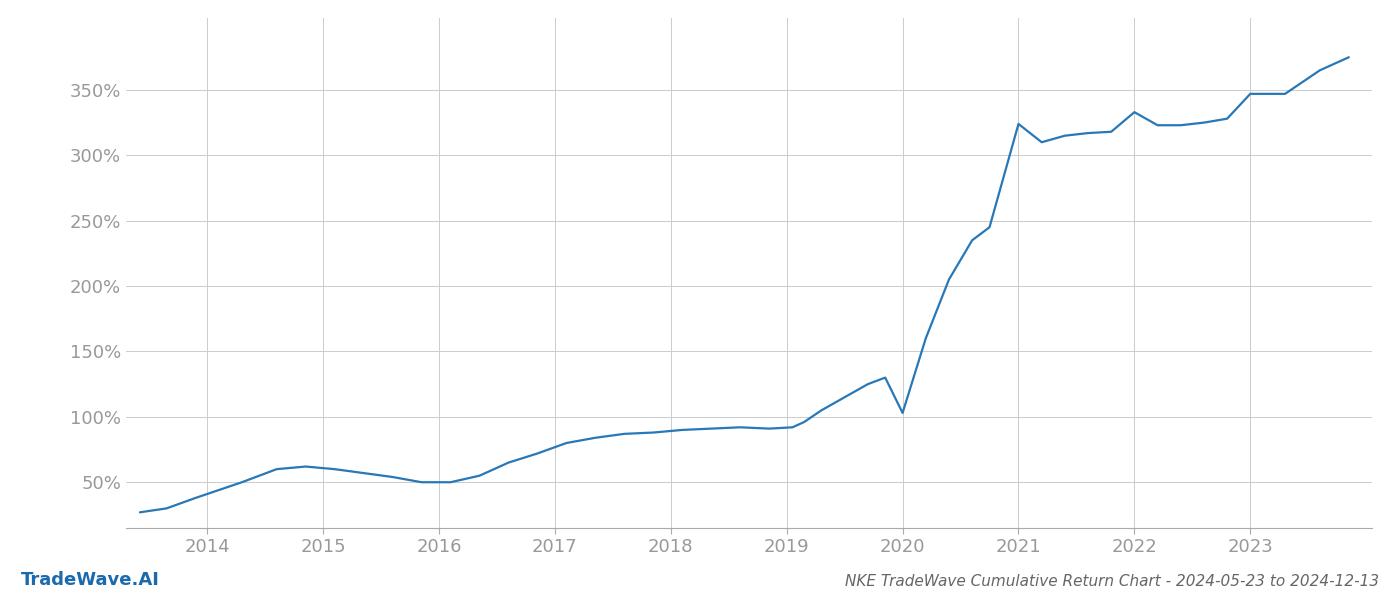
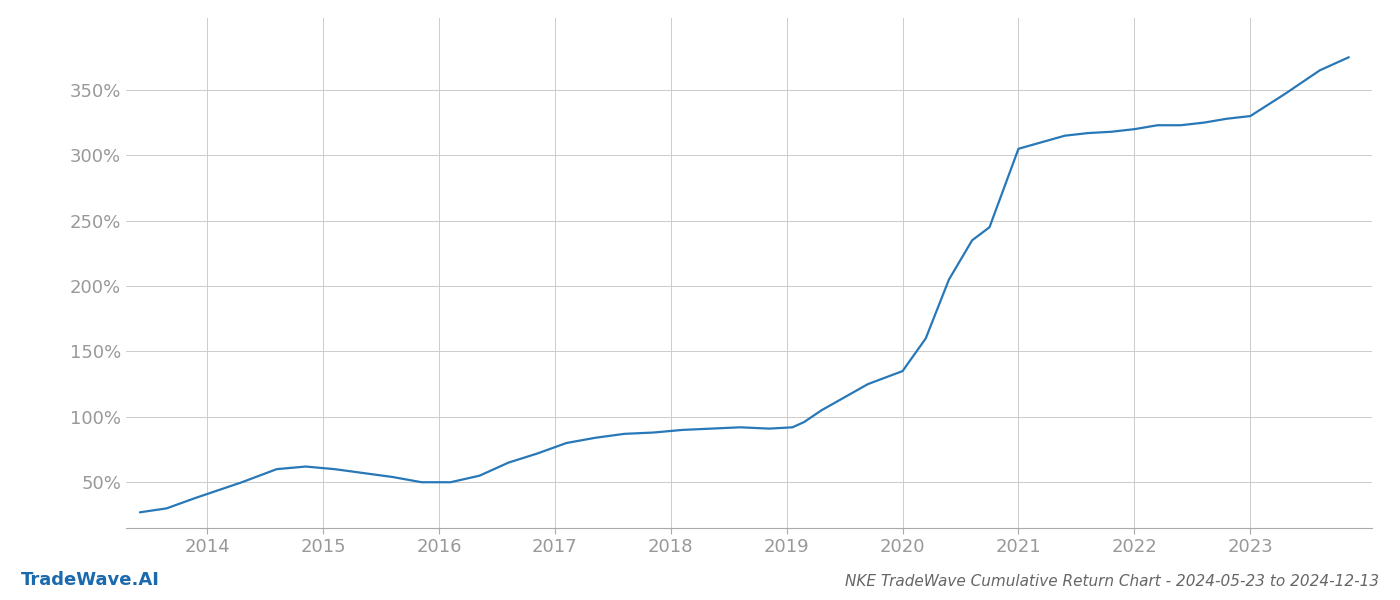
2020: 103% -> 135%
2021: 324% -> 305%
2022: 333% -> 320%
2023: 347% -> 330%
